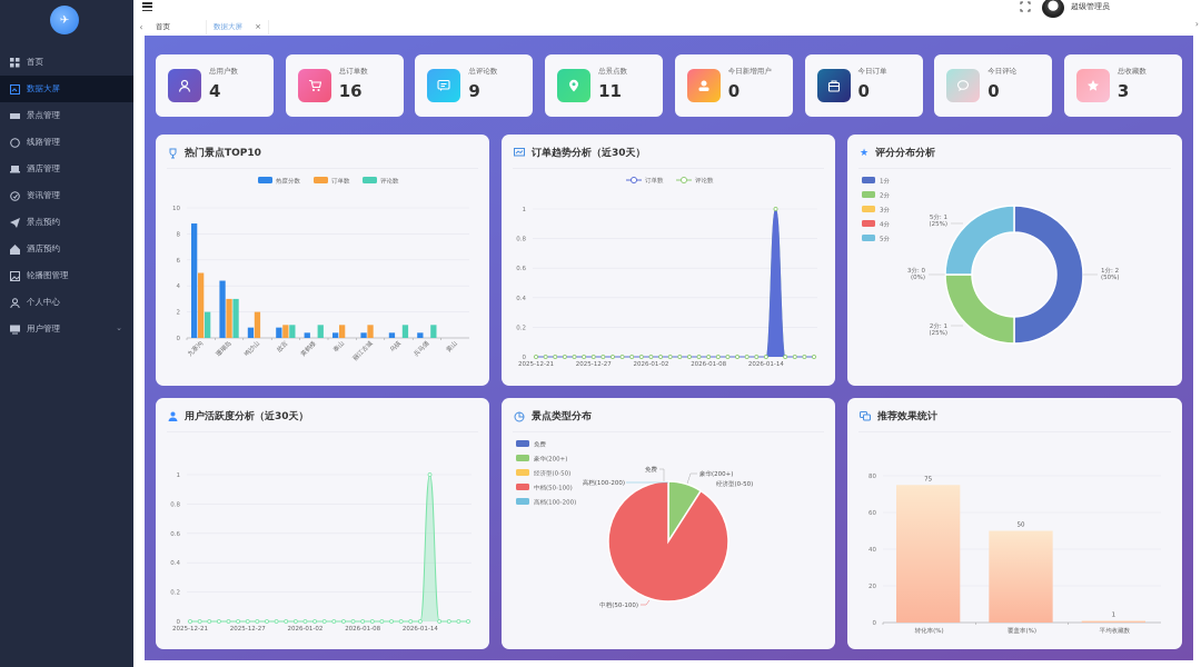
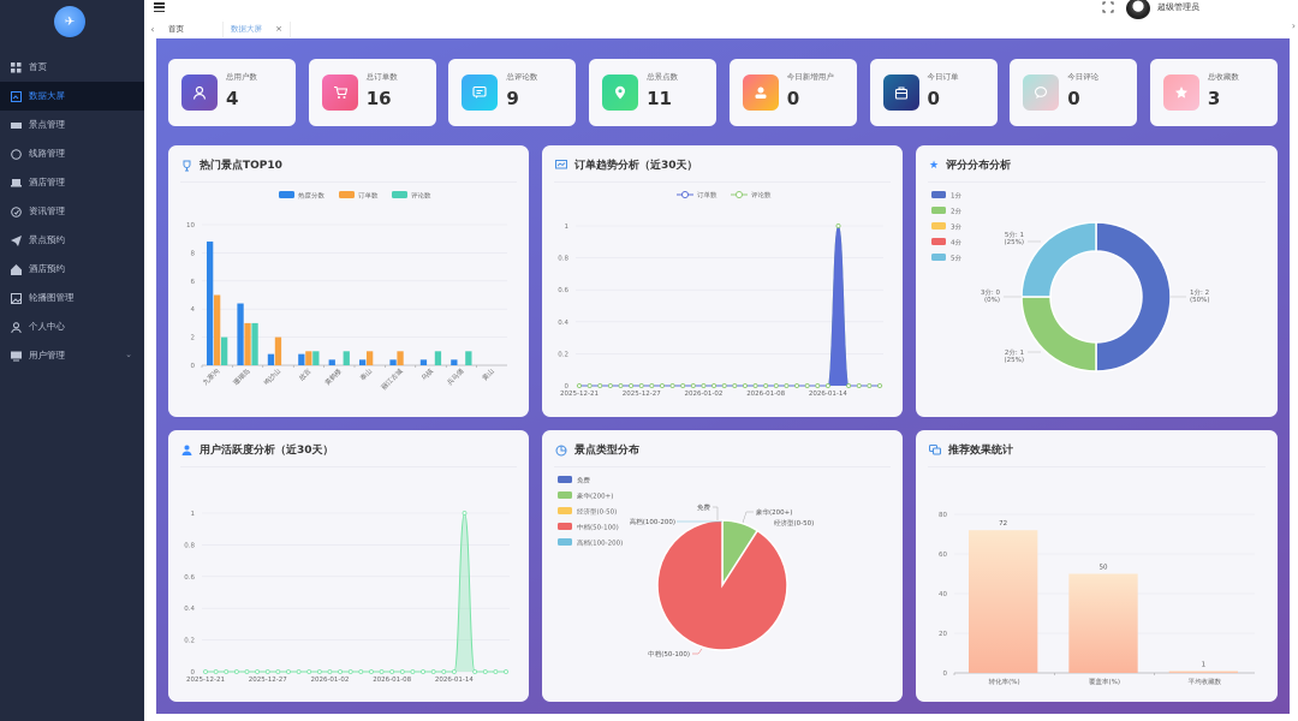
推荐效果统计/转化率(%): 75 -> 72
